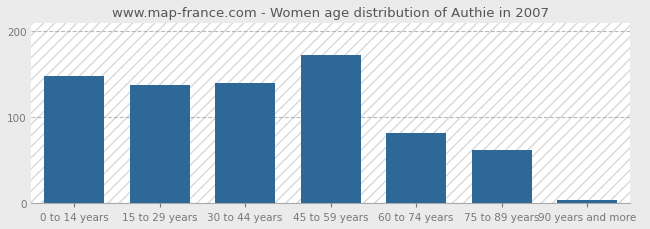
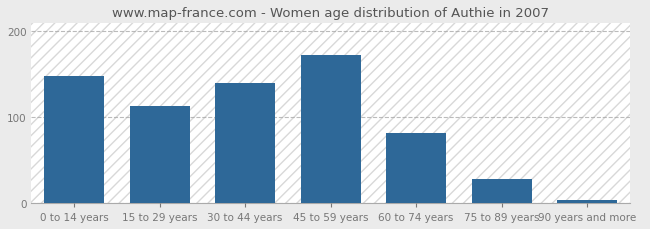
15 to 29 years: 138 -> 113
75 to 89 years: 62 -> 28
